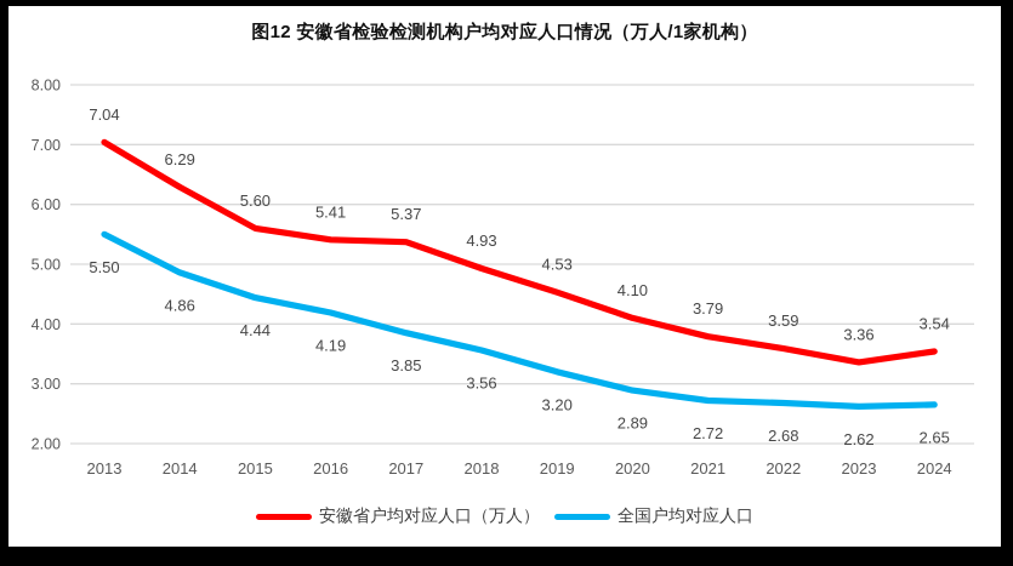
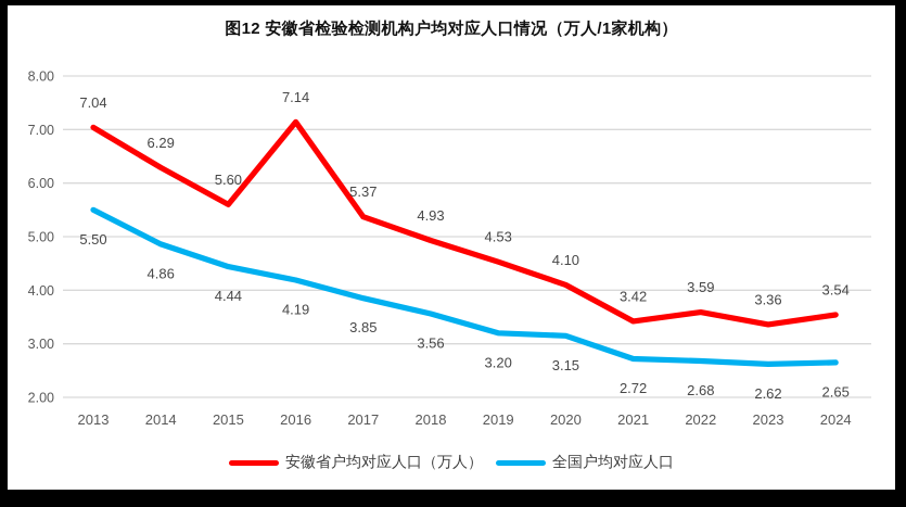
安徽省户均对应人口（万人）/2016: 5.41 -> 7.14
全国户均对应人口/2020: 2.89 -> 3.15
安徽省户均对应人口（万人）/2021: 3.79 -> 3.42
